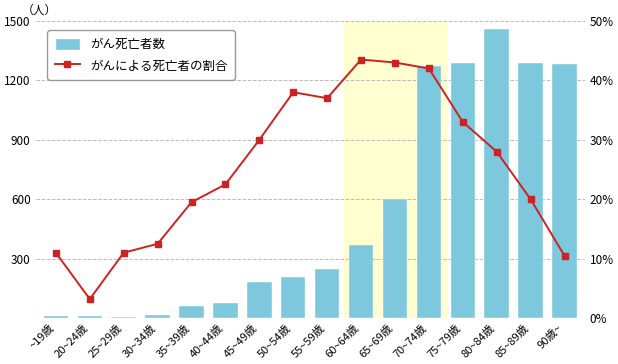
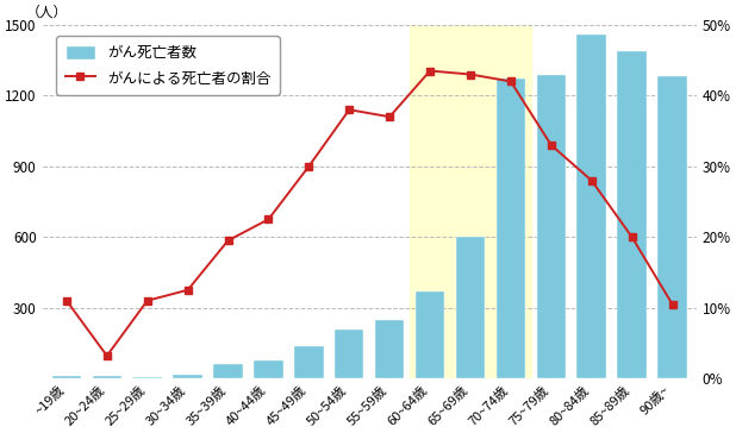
がん死亡者数/45~49歳: 180 -> 140
がん死亡者数/85~89歳: 1290 -> 1390
